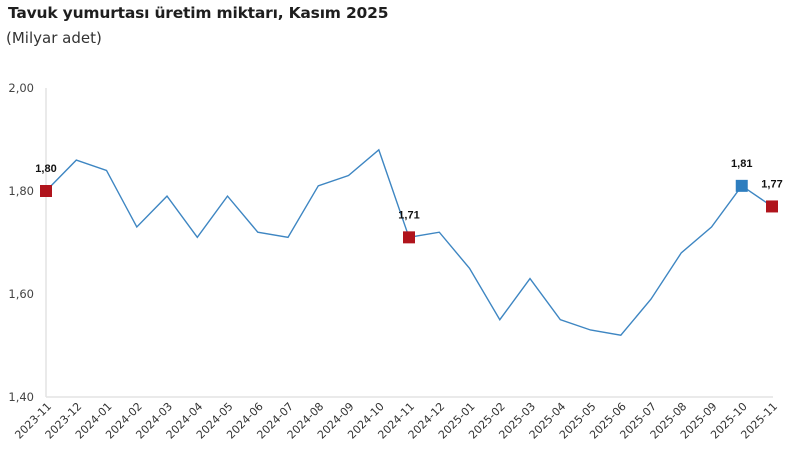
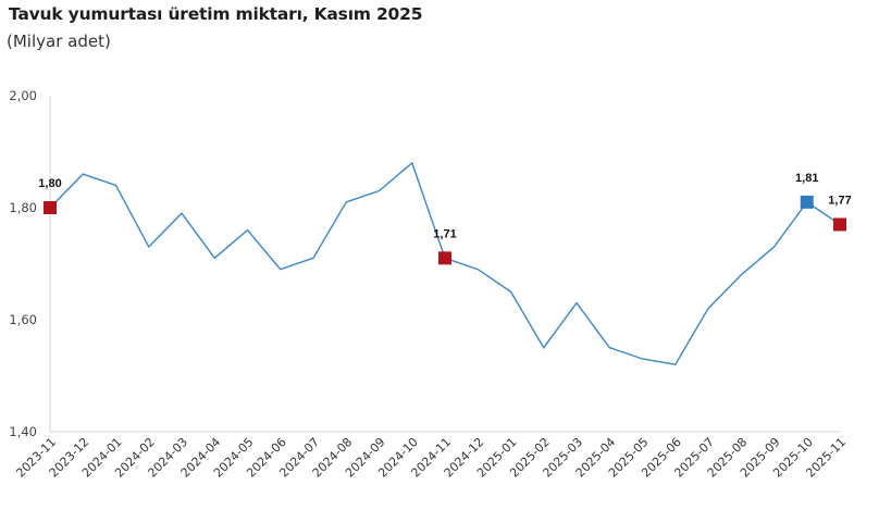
2024-05: 1,79 -> 1,76
2024-06: 1,72 -> 1,69
2024-12: 1,72 -> 1,69
2025-07: 1,59 -> 1,62
